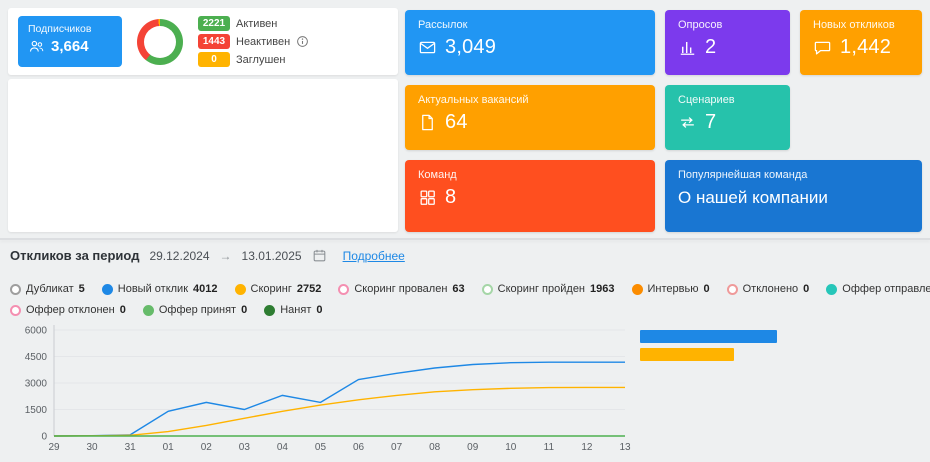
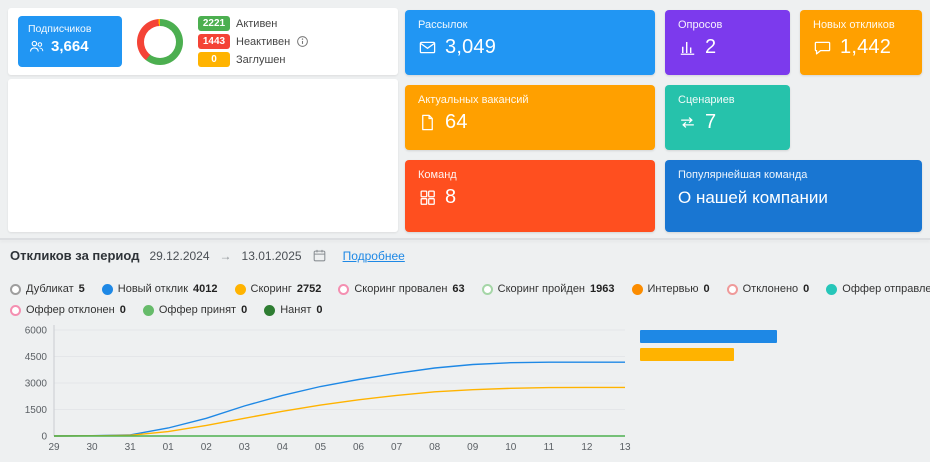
Новый отклик/01: 1400 -> 400
Новый отклик/02: 1900 -> 1000
Новый отклик/03: 1500 -> 1700
Новый отклик/05: 1900 -> 2800
